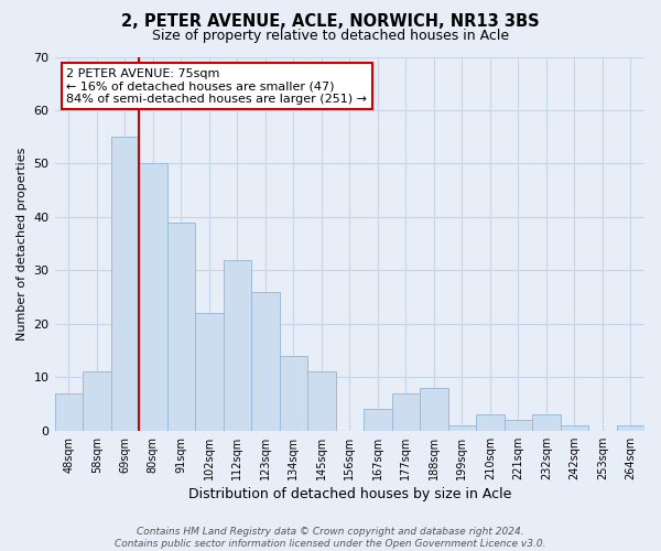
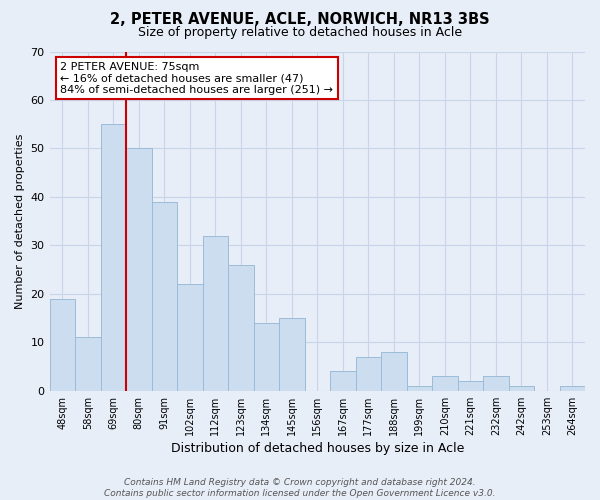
48sqm: 7 -> 19
145sqm: 11 -> 15
